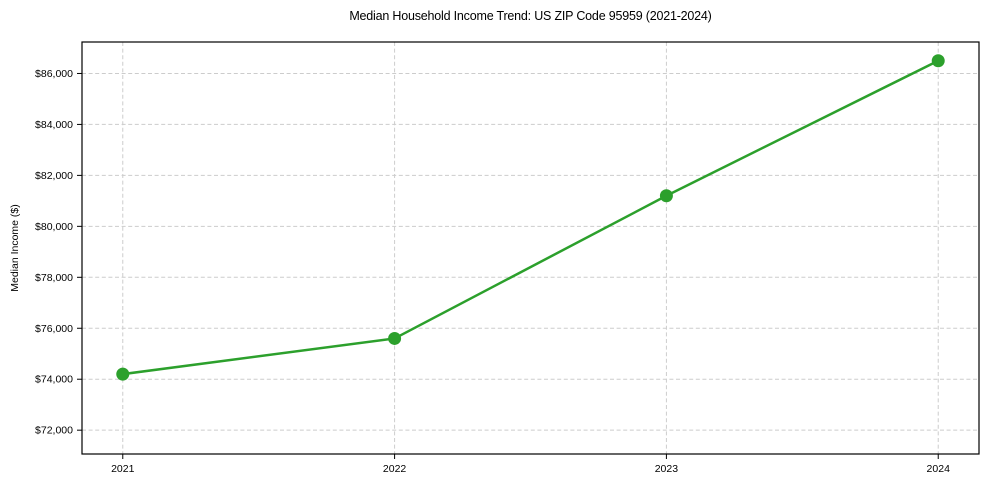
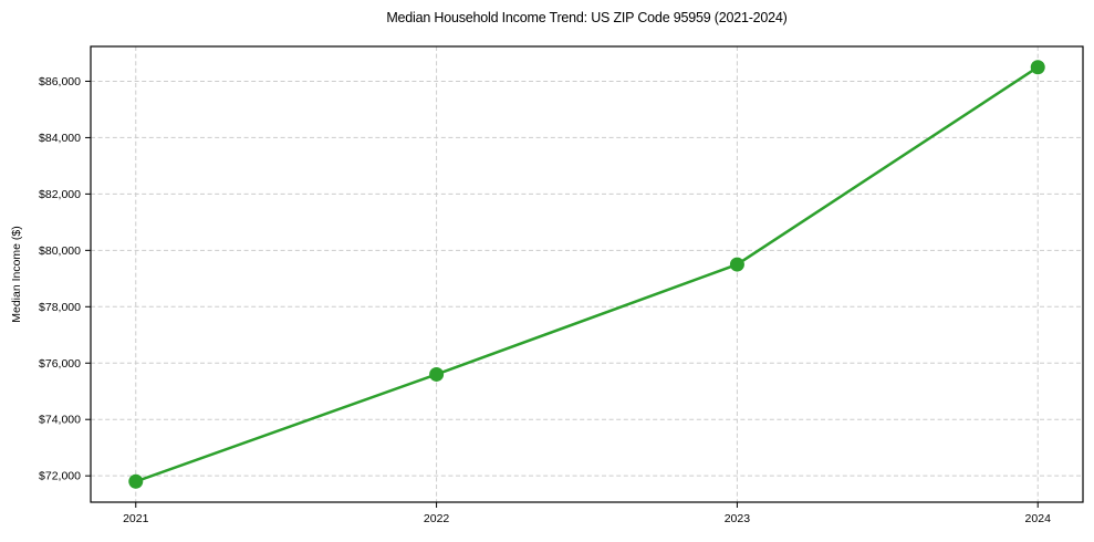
2021: $74200 -> $71800
2023: $81200 -> $79500
